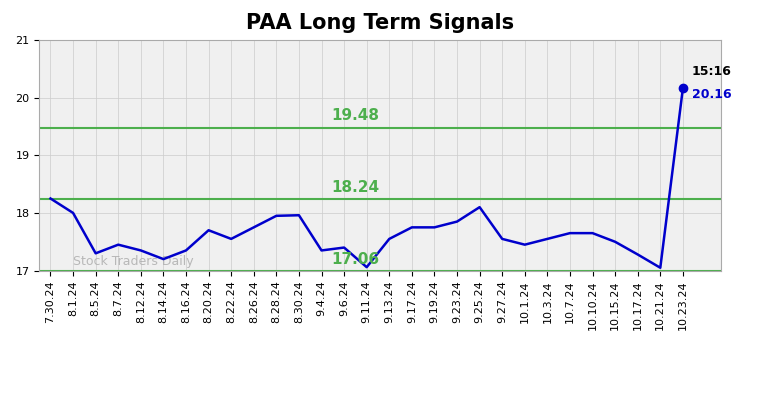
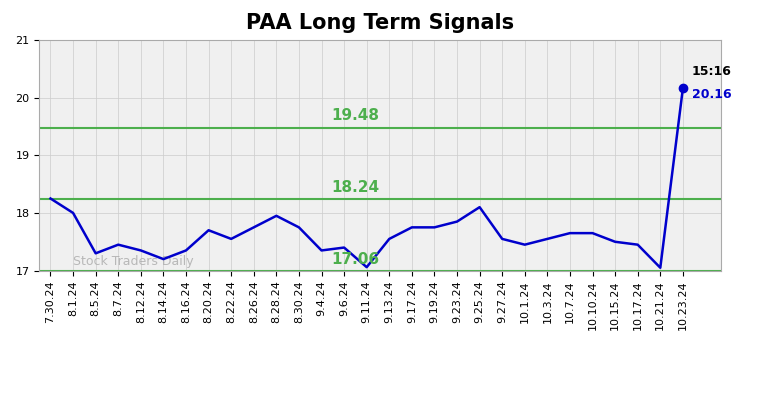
8.30.24: 17.96 -> 17.75
10.17.24: 17.28 -> 17.45
